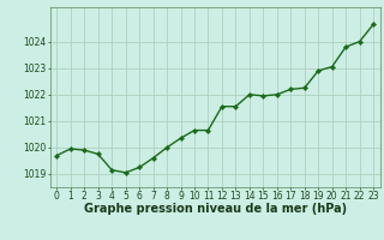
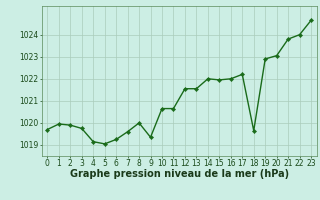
9: 1020.35 -> 1019.35
18: 1022.25 -> 1019.65
